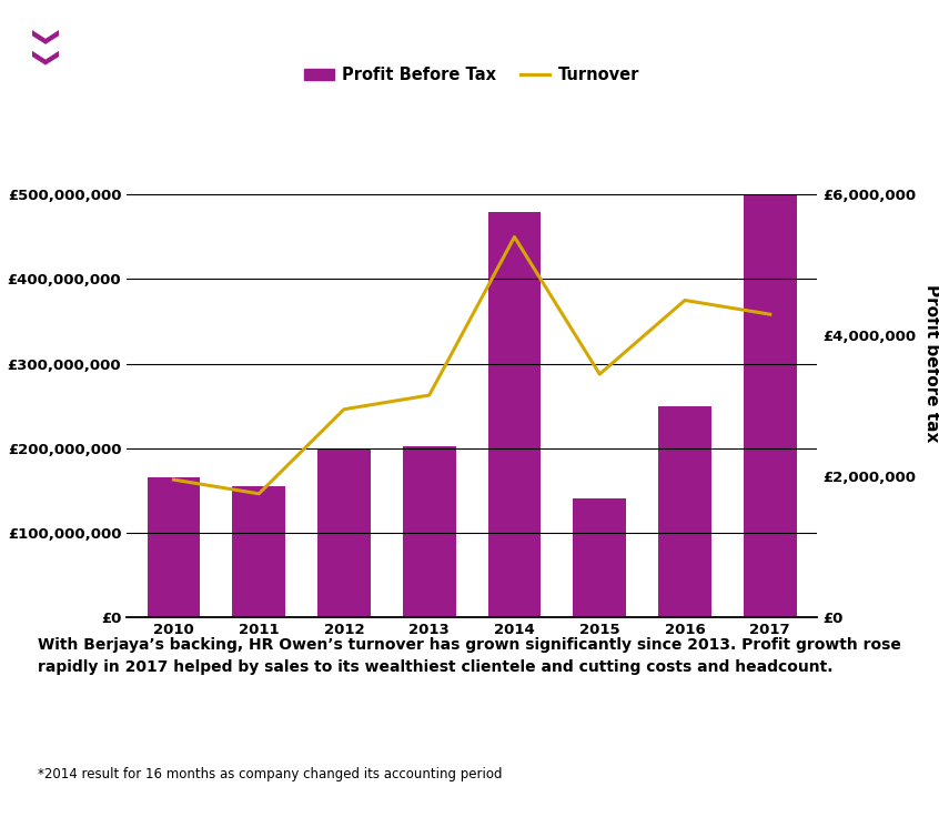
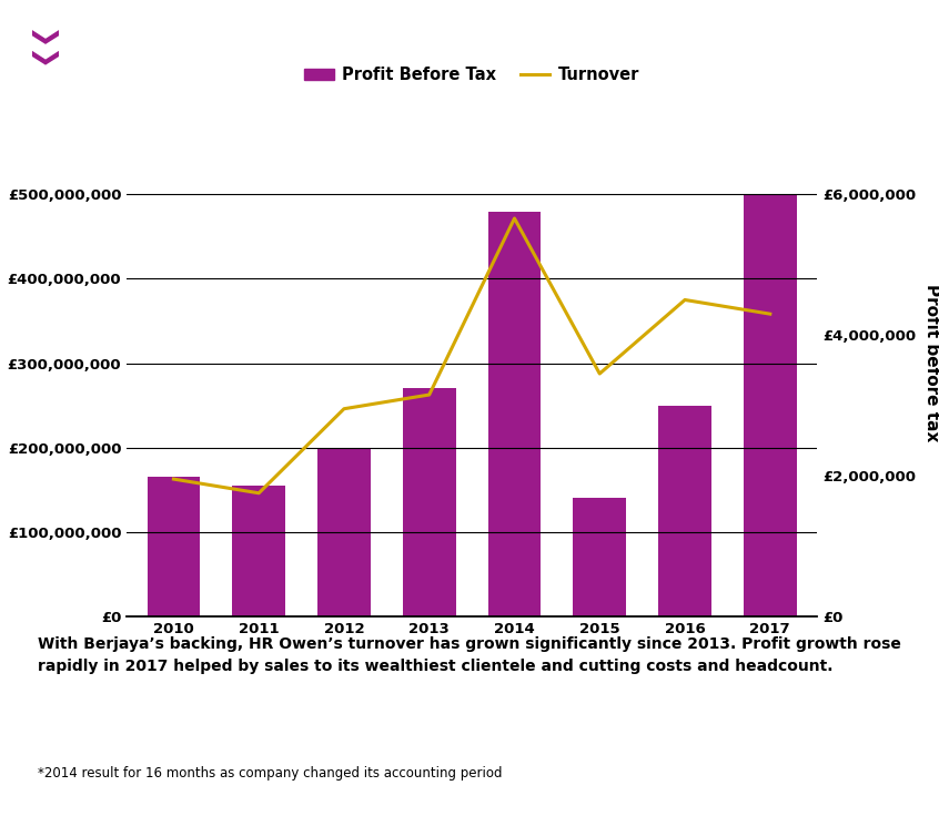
Profit Before Tax/2013: £202,000,000 -> £270,000,000
Turnover/2014: £5,400,000 -> £5,660,000
